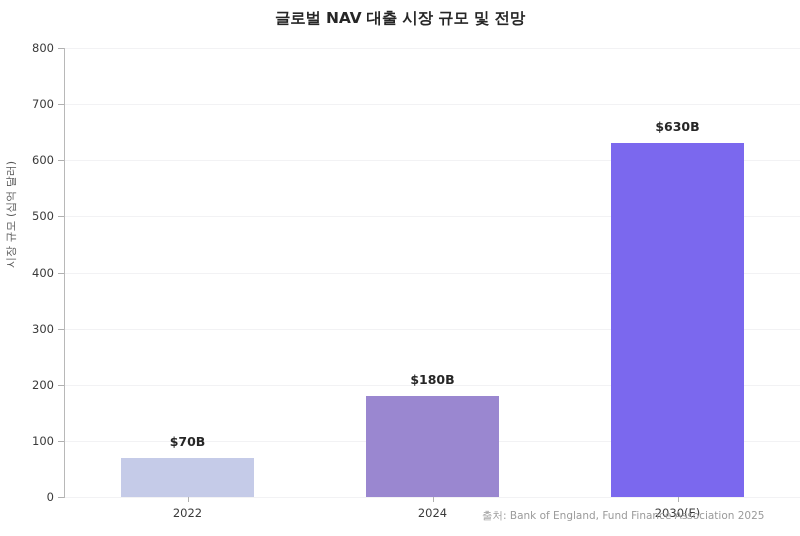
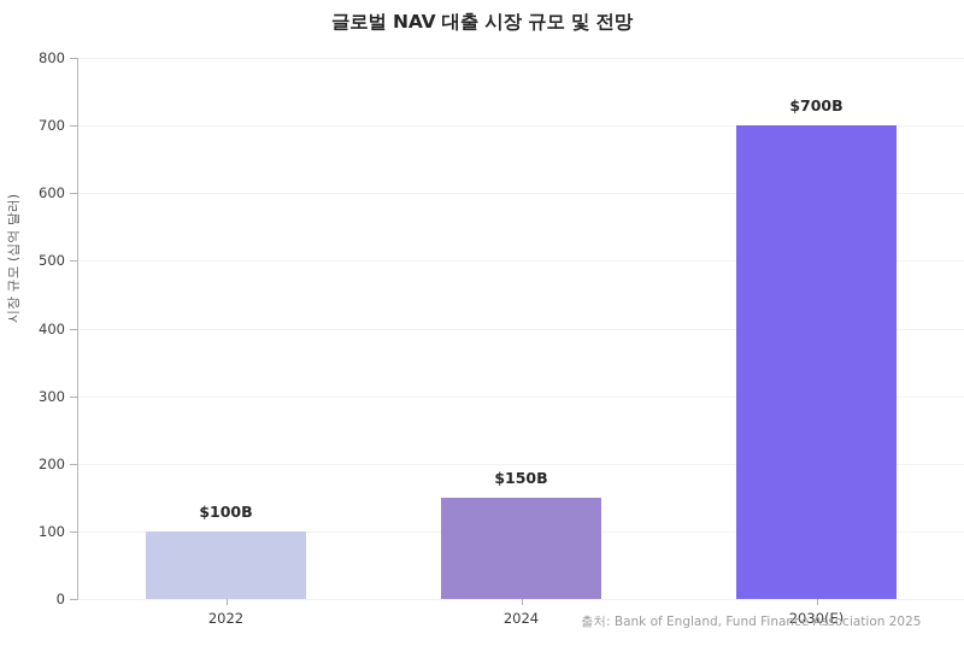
2022: $70B -> $100B
2024: $180B -> $150B
2030(E): $630B -> $700B
